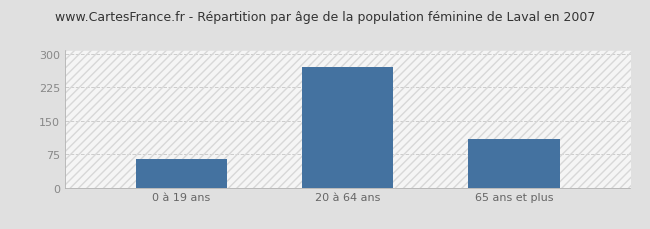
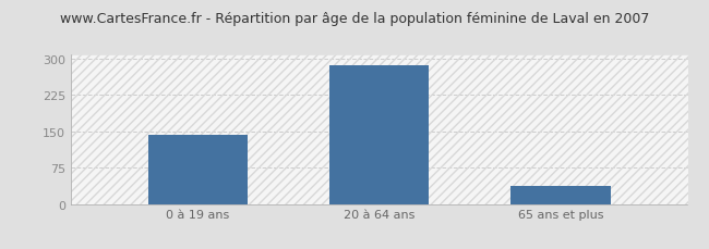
0 à 19 ans: 65 -> 142
20 à 64 ans: 270 -> 287
65 ans et plus: 110 -> 37
